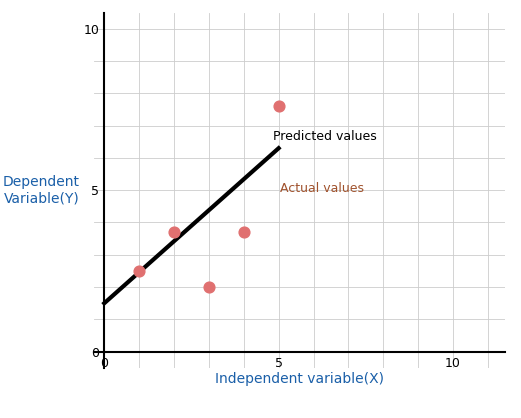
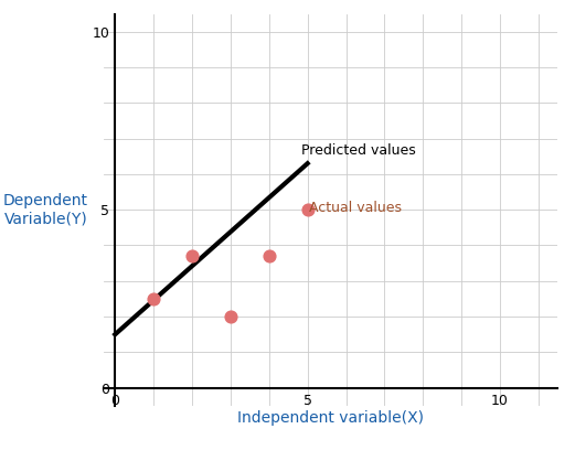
5: 7.6 -> 5.0
